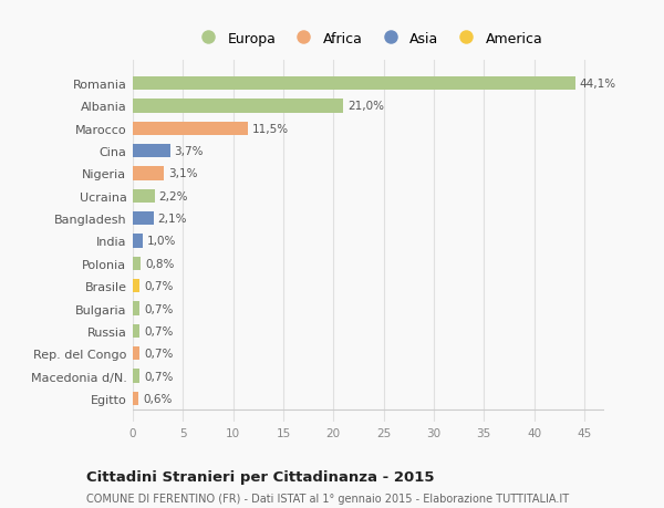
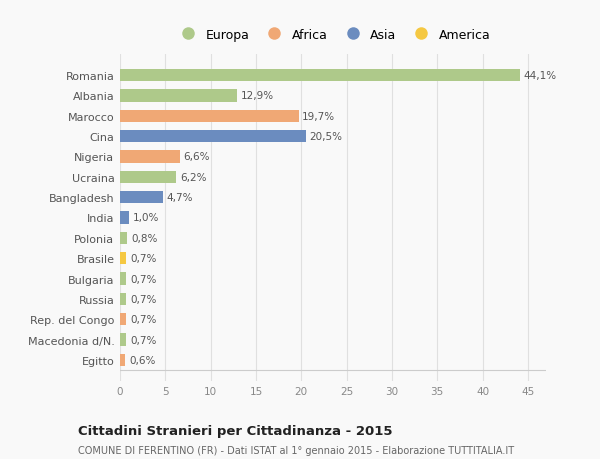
Albania: 21,0% -> 12,9%
Marocco: 11,5% -> 19,7%
Cina: 3,7% -> 20,5%
Nigeria: 3,1% -> 6,6%
Ucraina: 2,2% -> 6,2%
Bangladesh: 2,1% -> 4,7%
